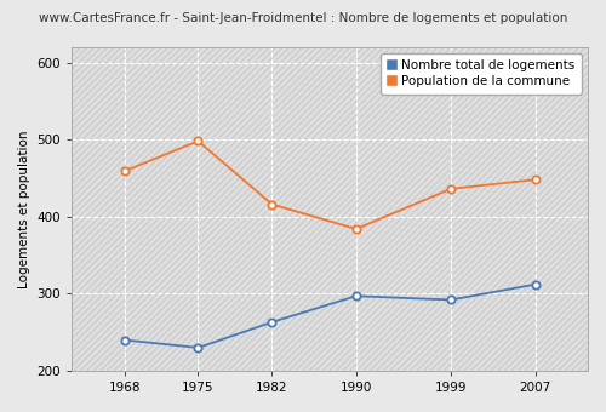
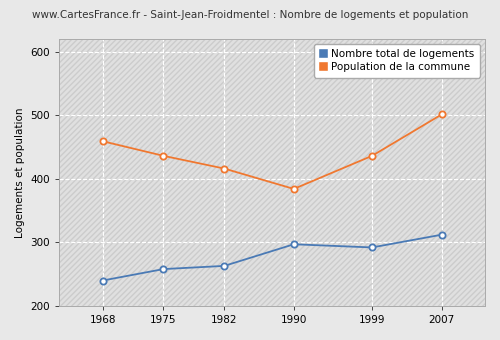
Nombre total de logements/1975: 230 -> 258
Population de la commune/1975: 498 -> 436
Population de la commune/2007: 448 -> 501
